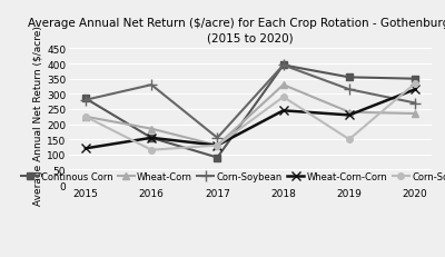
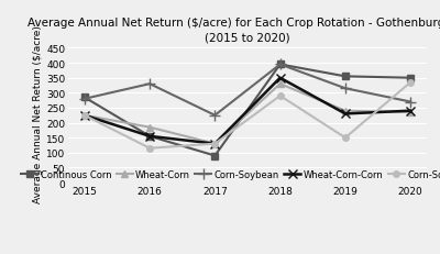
Wheat-Corn-Corn/2015: 120 -> 225
Corn-Soybean/2017: 155 -> 225
Wheat-Corn-Corn/2018: 245 -> 350
Wheat-Corn-Corn/2020: 315 -> 240
